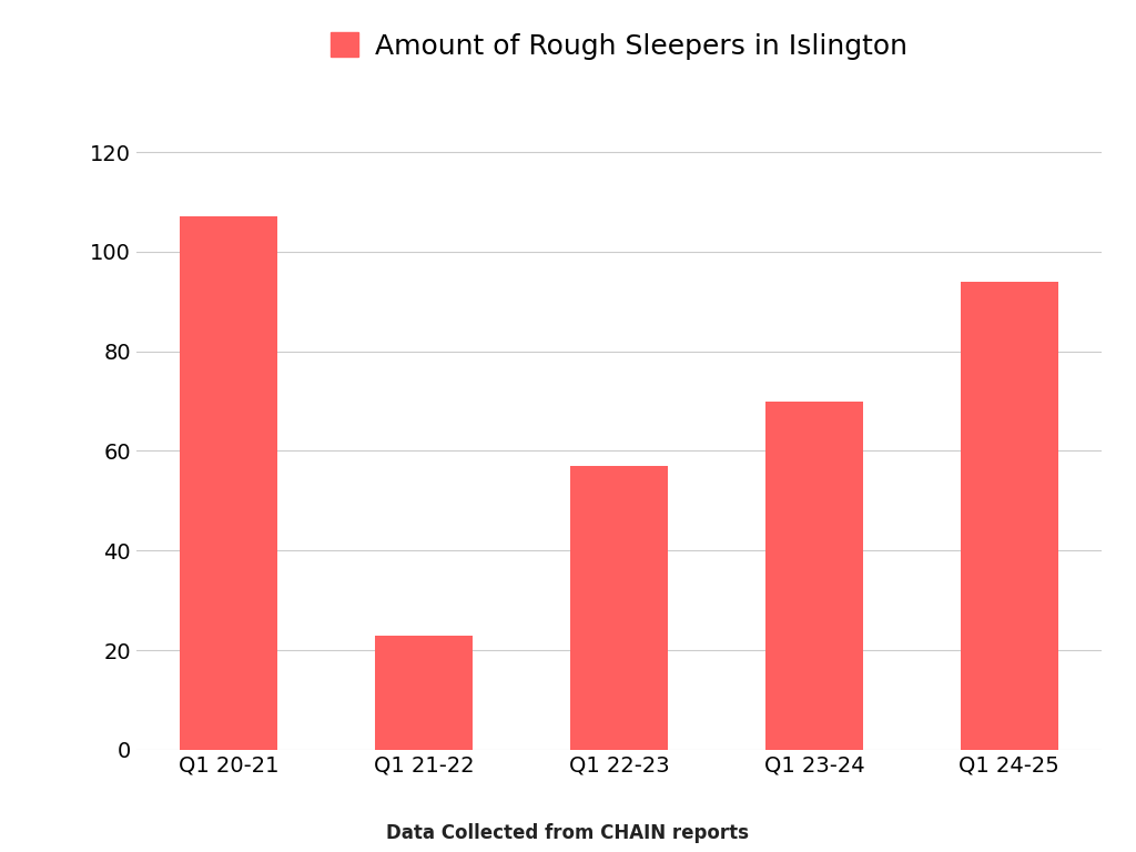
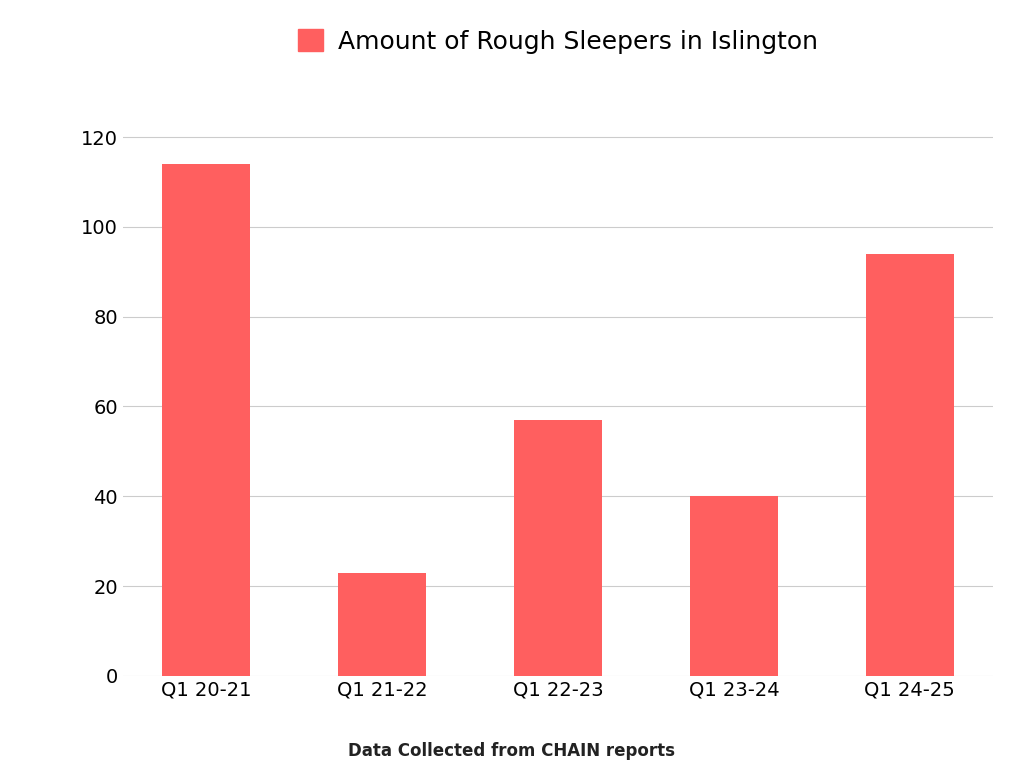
Q1 20-21: 107 -> 114
Q1 23-24: 70 -> 40
